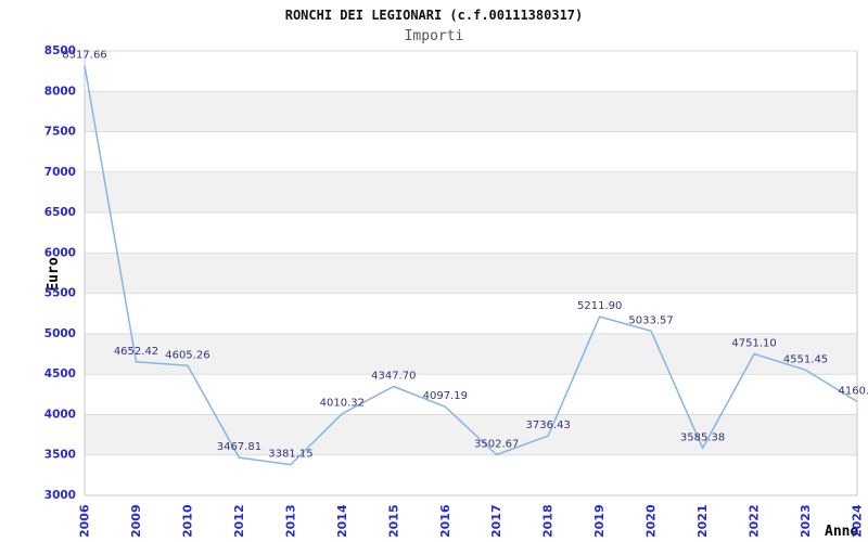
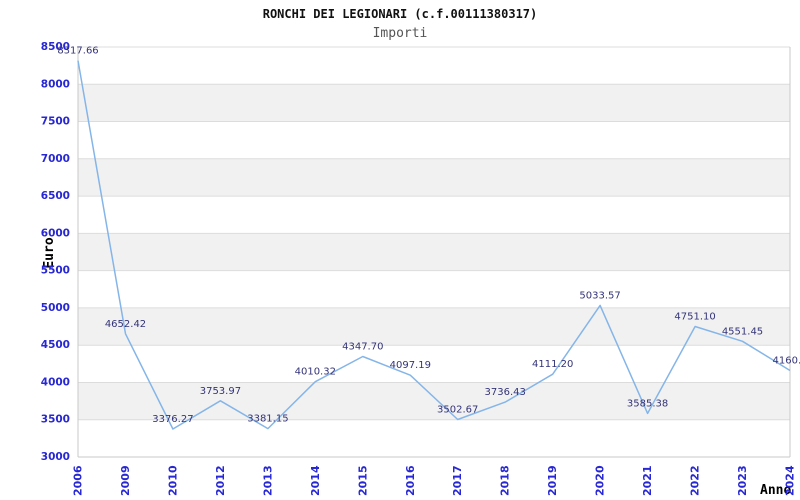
2010: 4605.26 -> 3376.27
2012: 3467.81 -> 3753.97
2019: 5211.90 -> 4111.20
